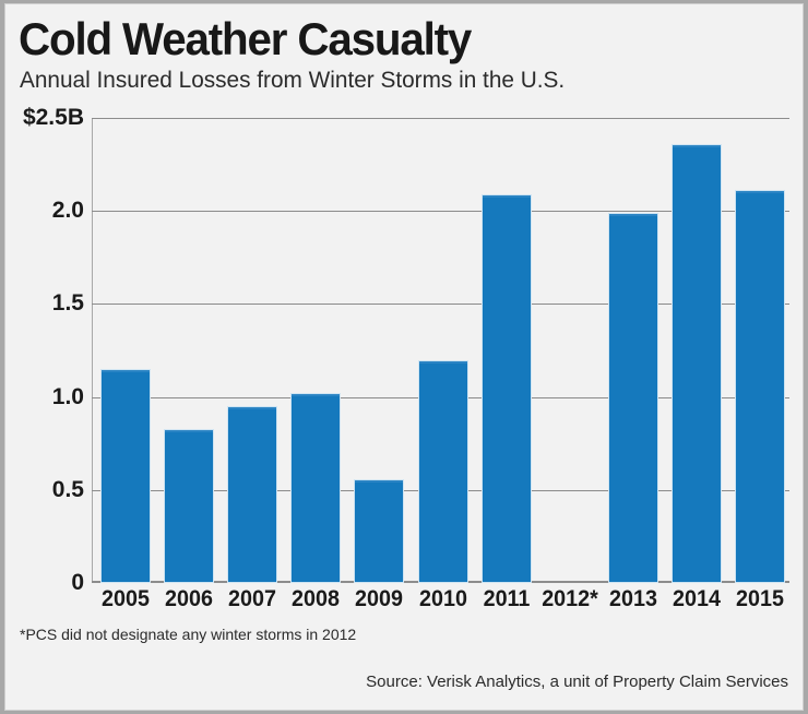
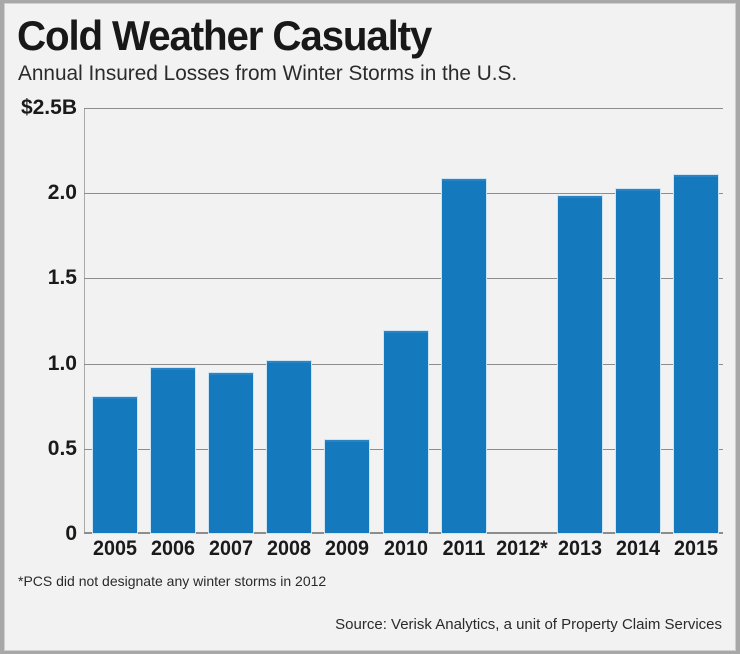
2005: $1.15B -> $0.81B
2006: $0.83B -> $0.98B
2014: $2.36B -> $2.03B
